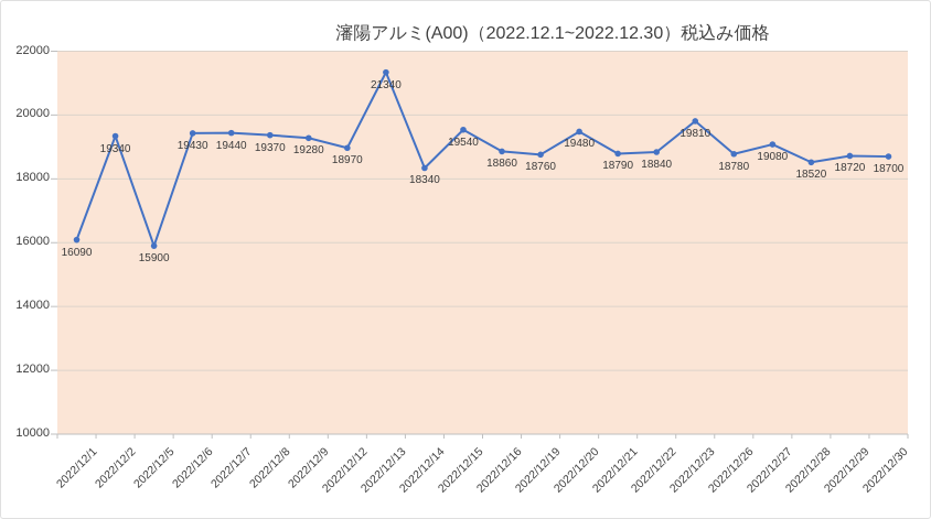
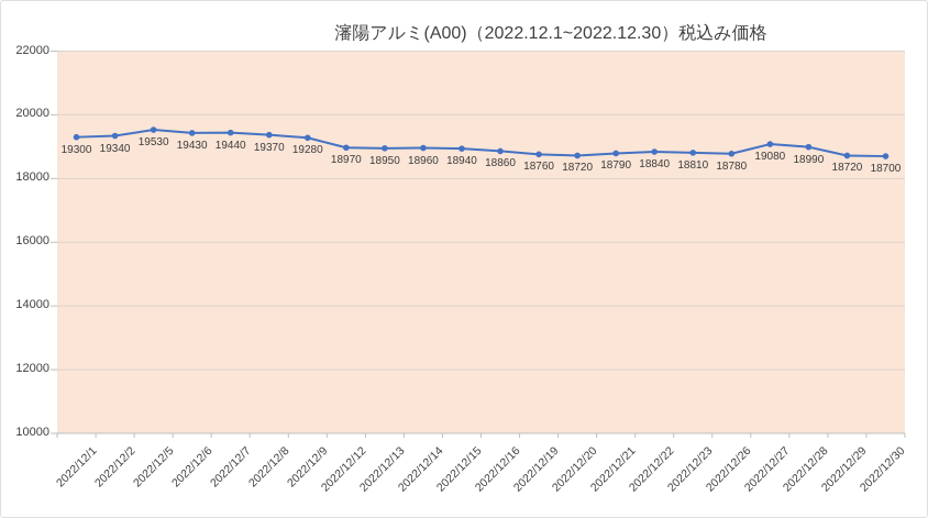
2022/12/1: 16090 -> 19300
2022/12/5: 15900 -> 19530
2022/12/13: 21340 -> 18950
2022/12/14: 18340 -> 18960
2022/12/15: 19540 -> 18940
2022/12/20: 19480 -> 18720
2022/12/23: 19810 -> 18810
2022/12/28: 18520 -> 18990
